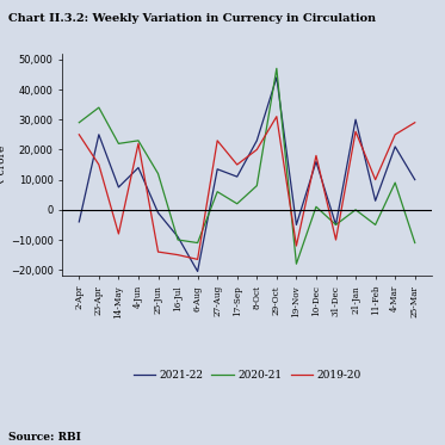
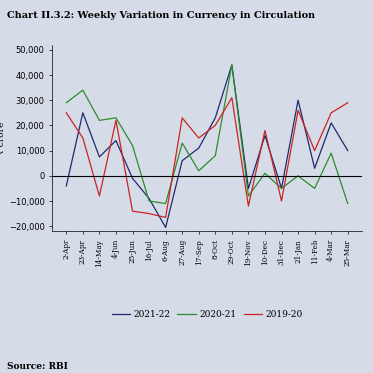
2021-22/27-Aug: 13,500 -> 6,000
2020-21/27-Aug: 6,000 -> 13,000
2020-21/29-Oct: 47,000 -> 44,000
2020-21/19-Nov: -18,000 -> -8,000
